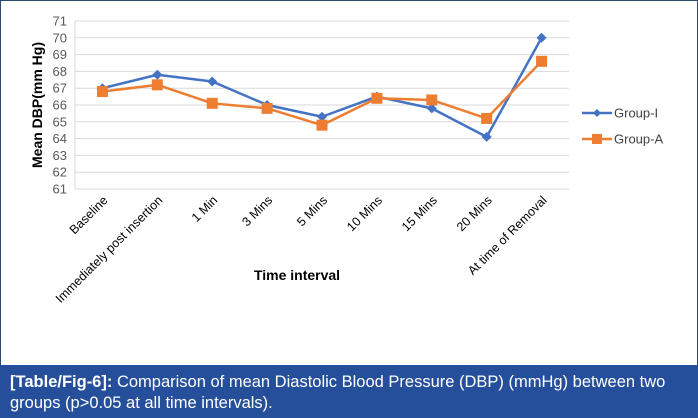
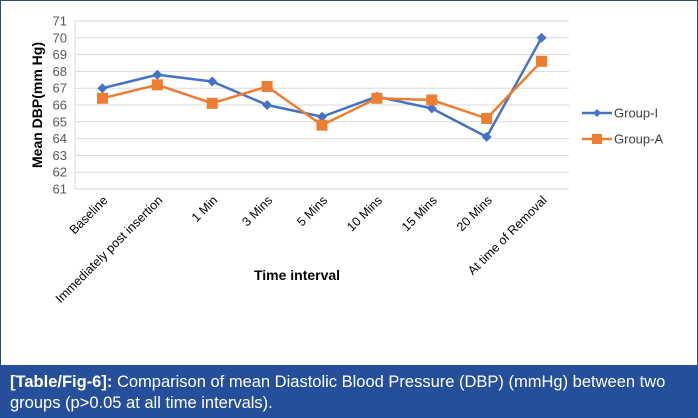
Group-A/Baseline: 66.8 -> 66.4
Group-A/3 Mins: 65.8 -> 67.1
